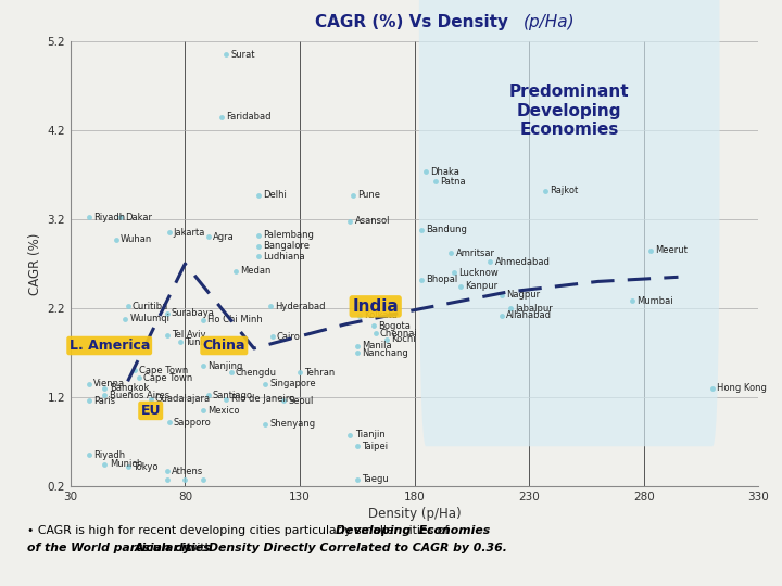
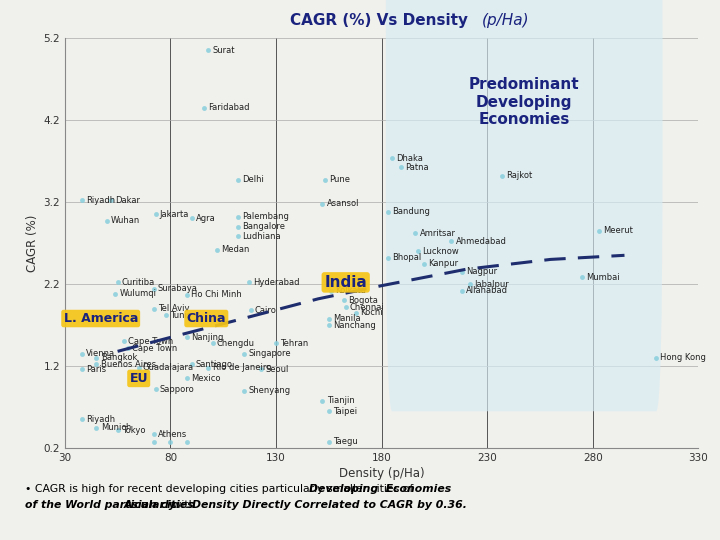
80: 2.70 -> 1.55
